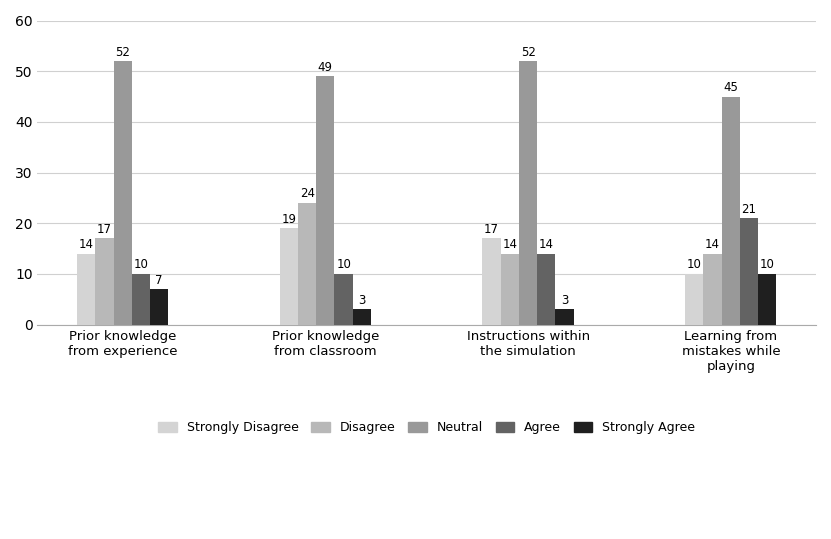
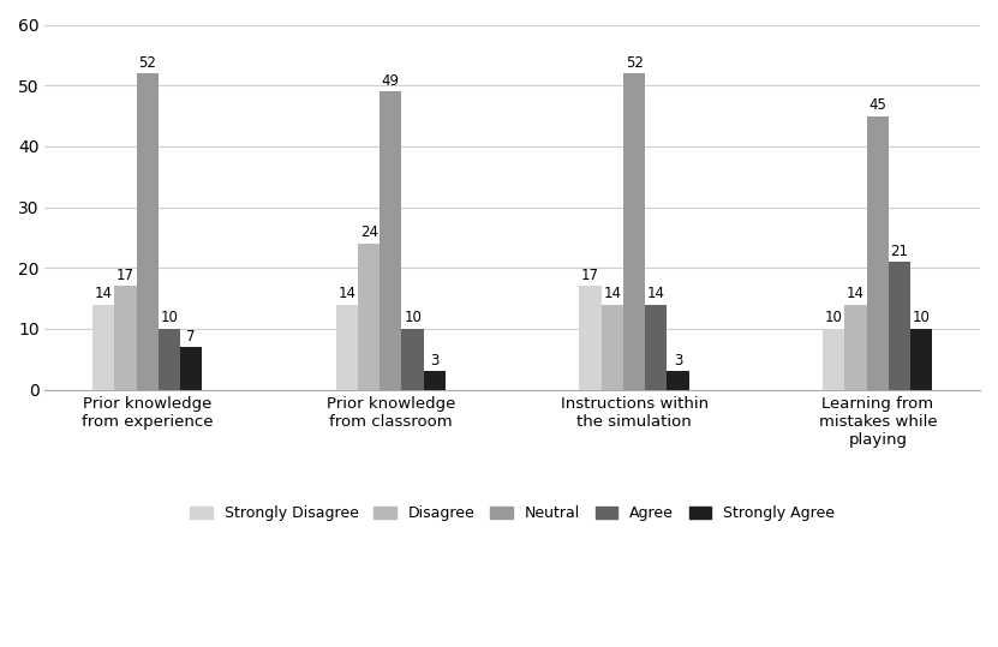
Strongly Disagree/Prior knowledge from classroom: 19 -> 14
